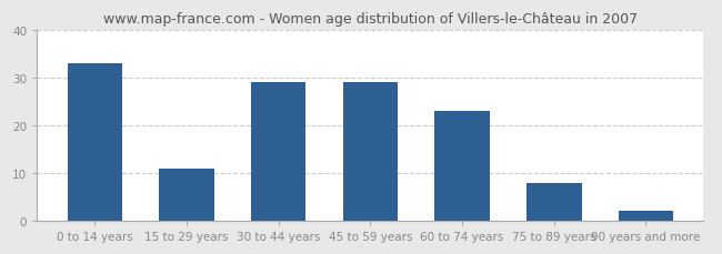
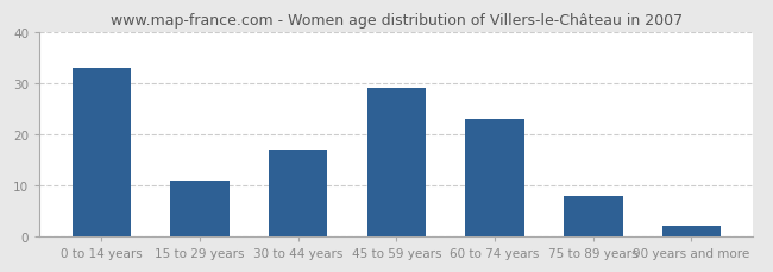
30 to 44 years: 29 -> 17
